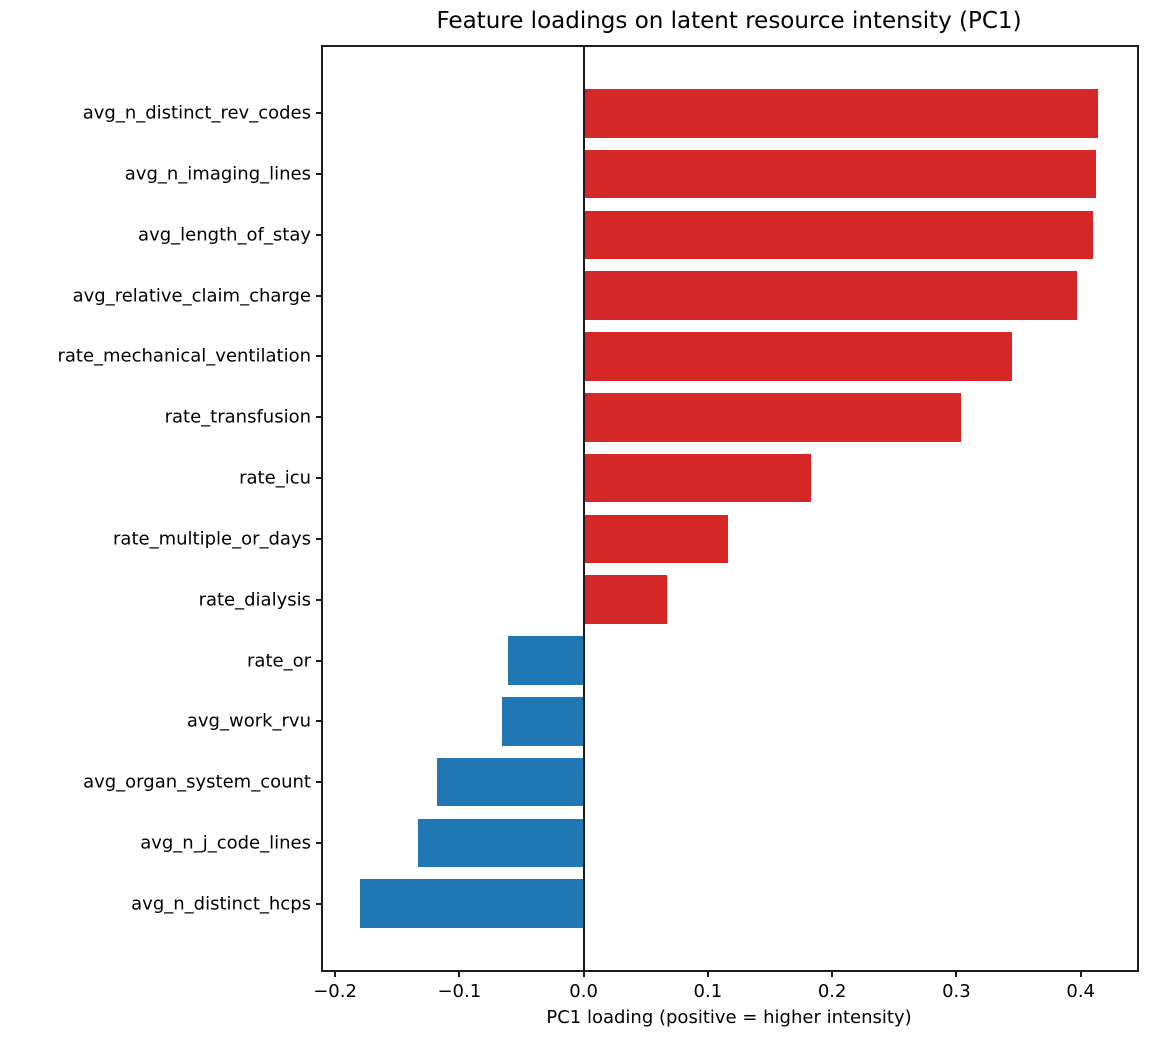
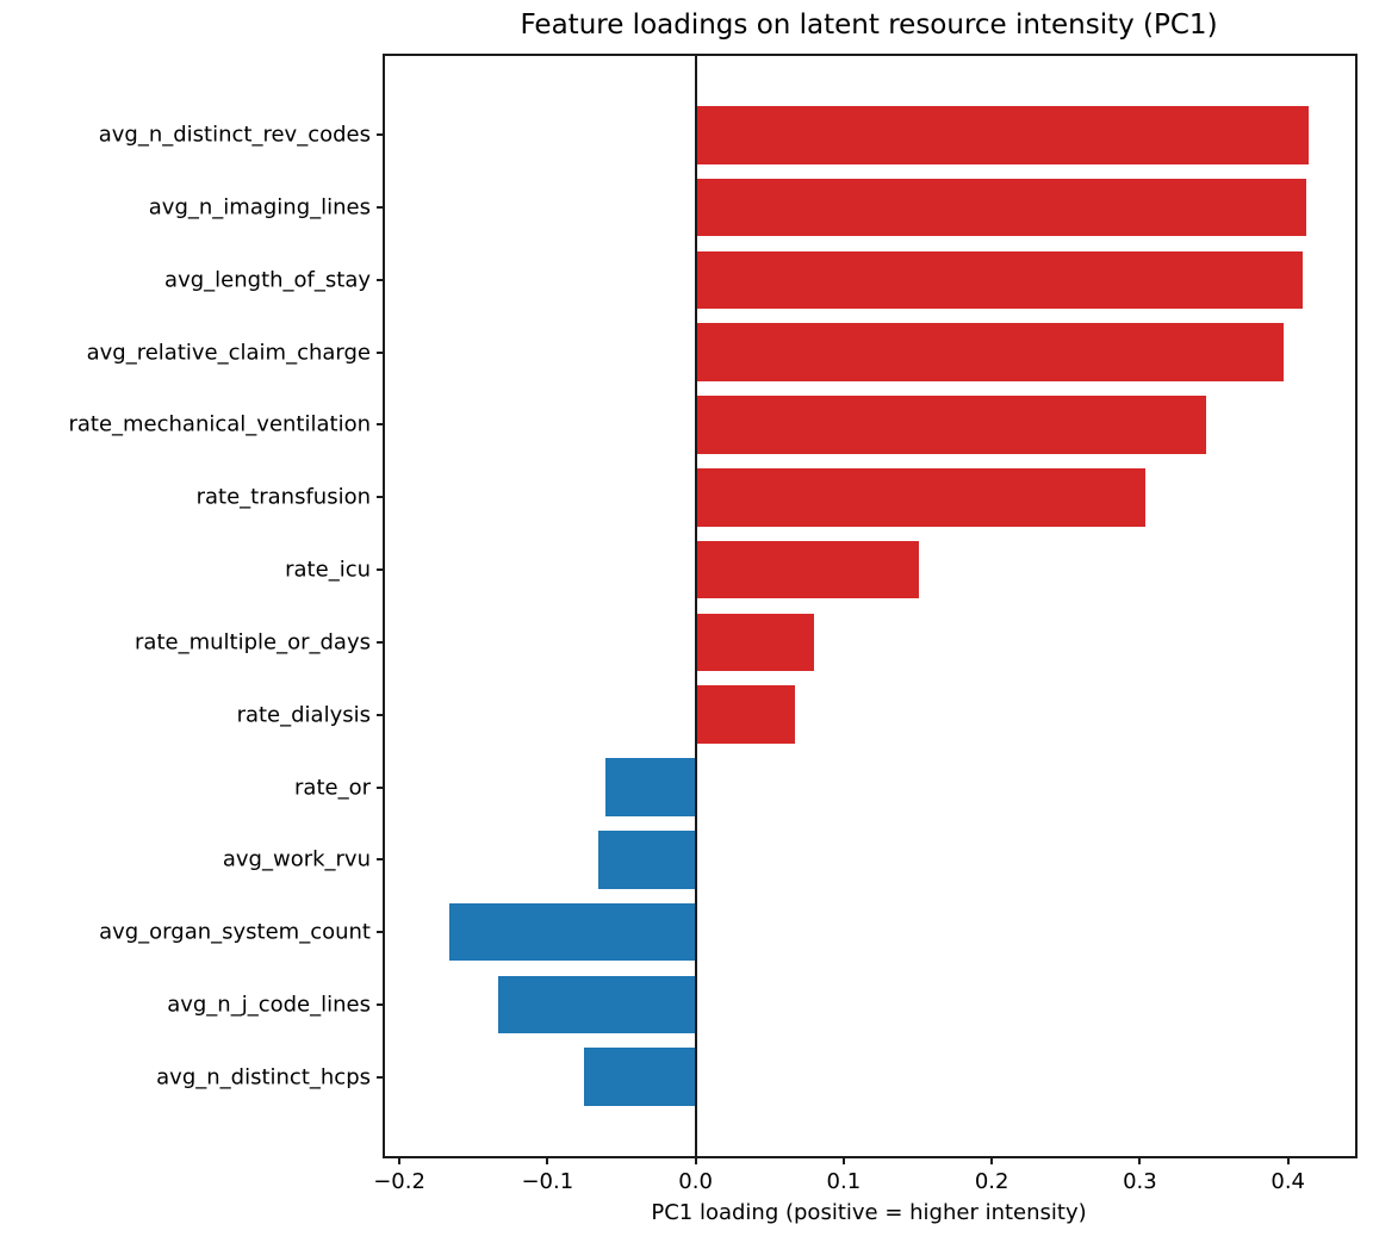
rate_icu: 0.183 -> 0.151
rate_multiple_or_days: 0.116 -> 0.080
avg_organ_system_count: -0.118 -> -0.166
avg_n_distinct_hcps: -0.180 -> -0.075
